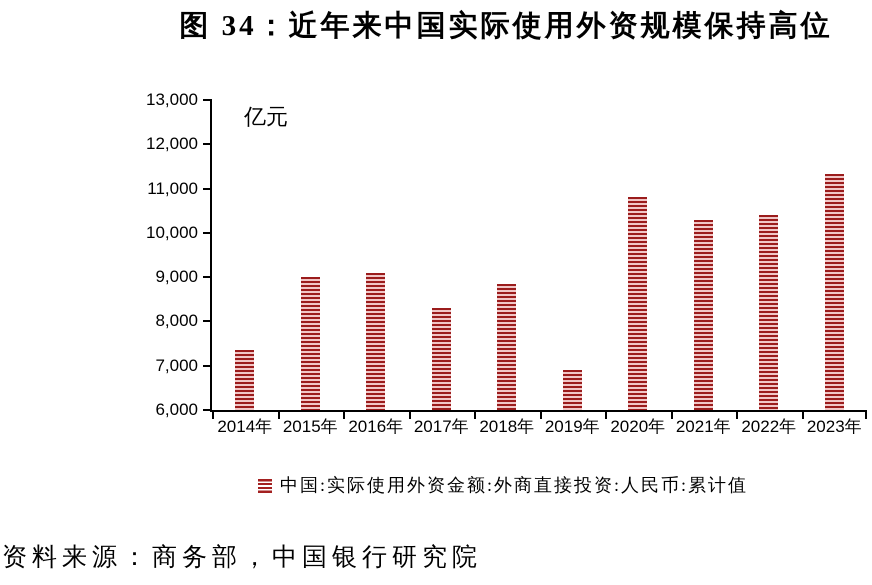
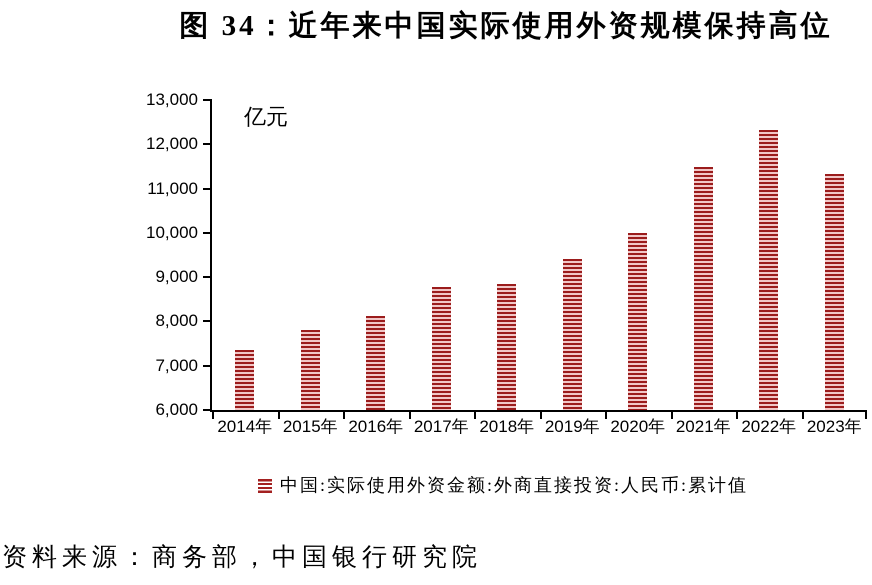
2015年: 9000 -> 7800
2016年: 9100 -> 8100
2017年: 8300 -> 8800
2019年: 6900 -> 9400
2020年: 10800 -> 10000
2021年: 10300 -> 11500
2022年: 10400 -> 12300
